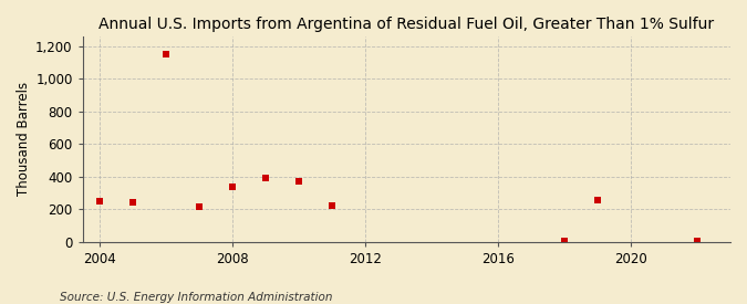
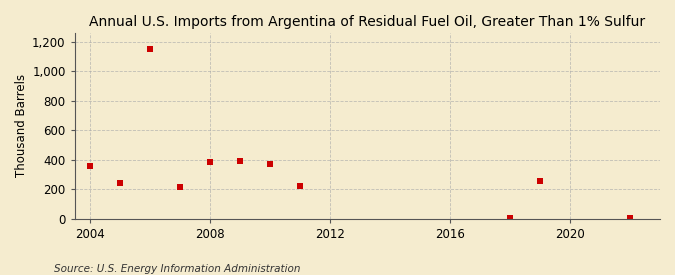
2004: 250 -> 360
2008: 340 -> 380
